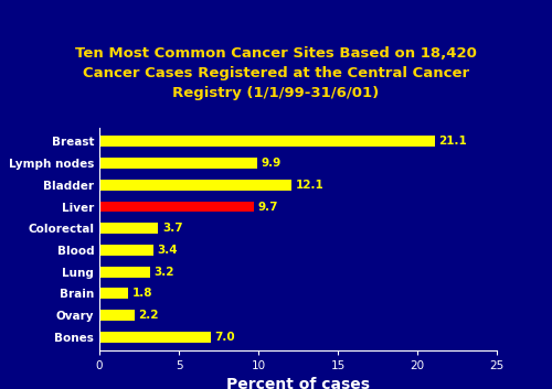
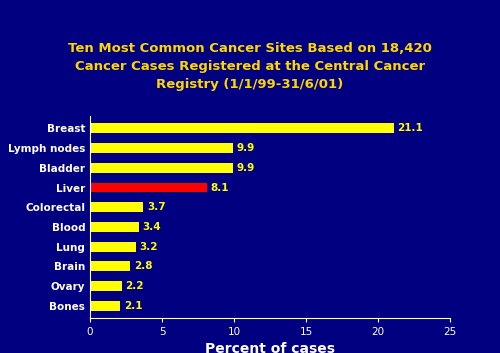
Bladder: 12.1 -> 9.9
Liver: 9.7 -> 8.1
Brain: 1.8 -> 2.8
Bones: 7.0 -> 2.1
